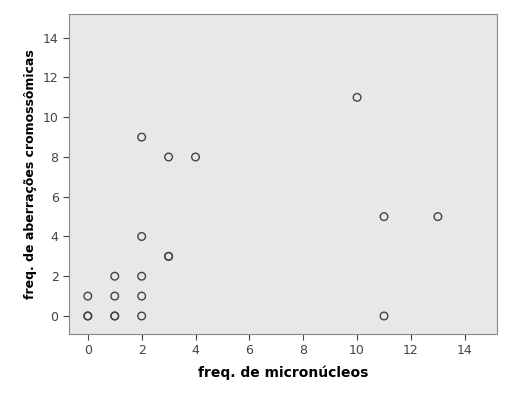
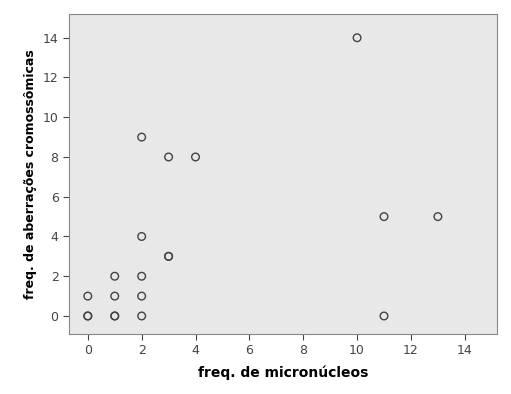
10: 11 -> 14
